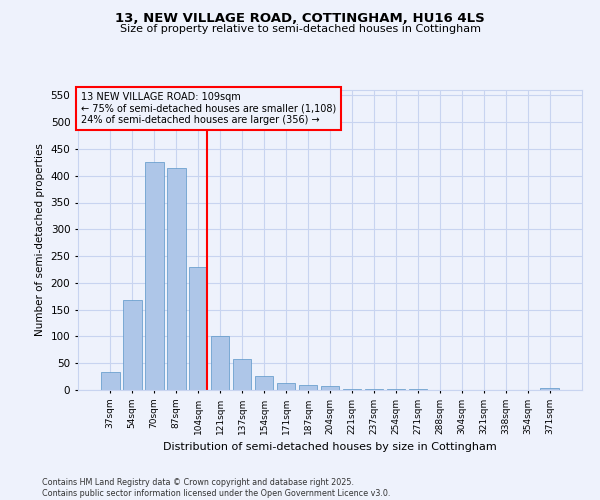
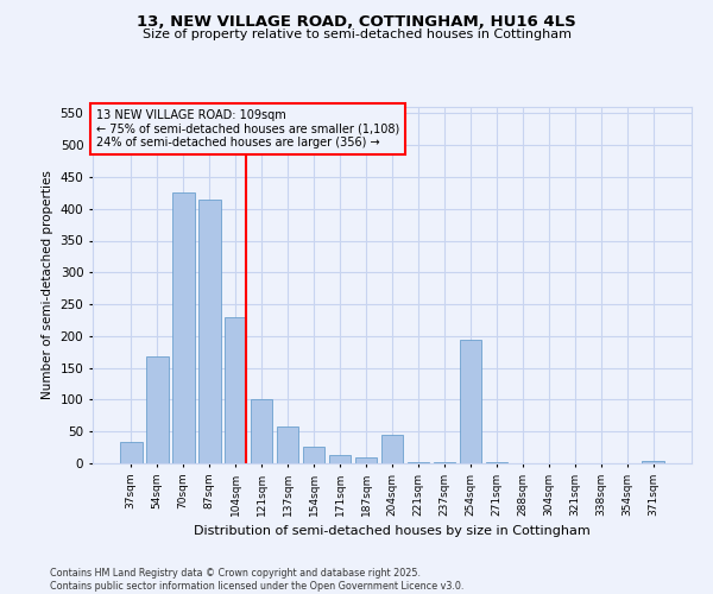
204sqm: 8 -> 44
254sqm: 1 -> 194
